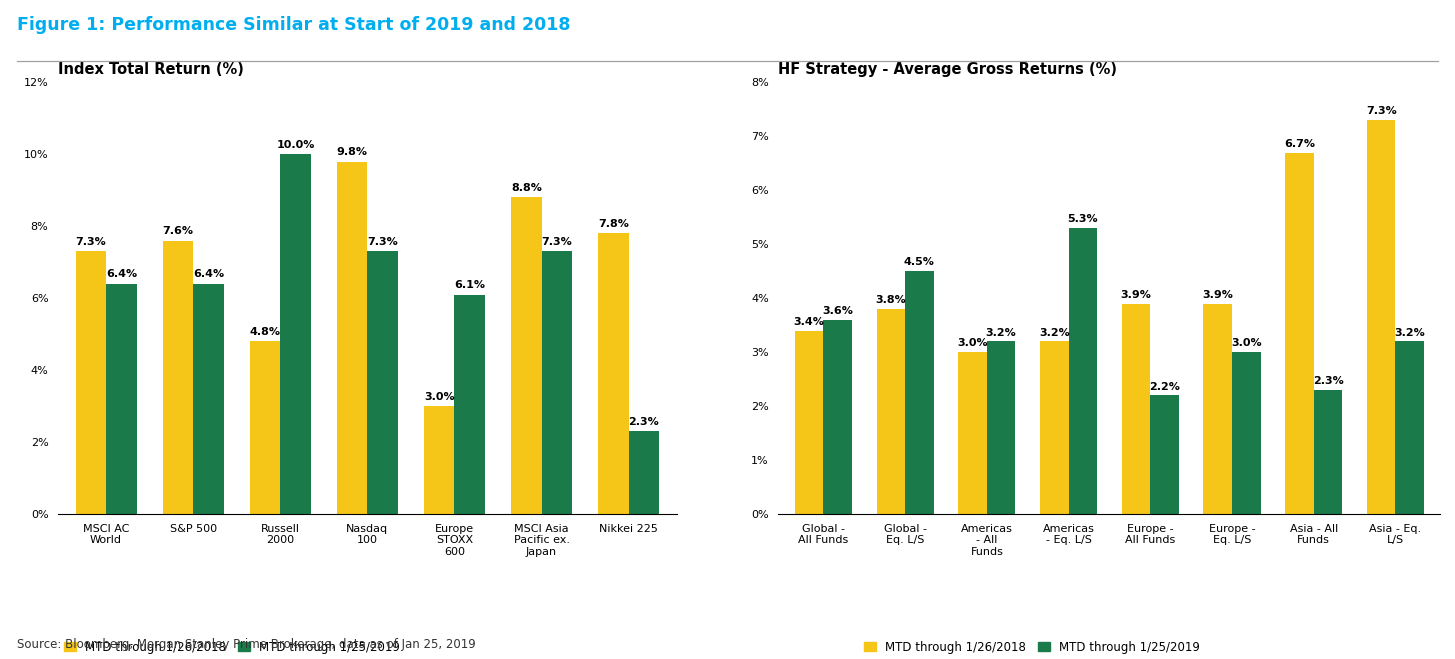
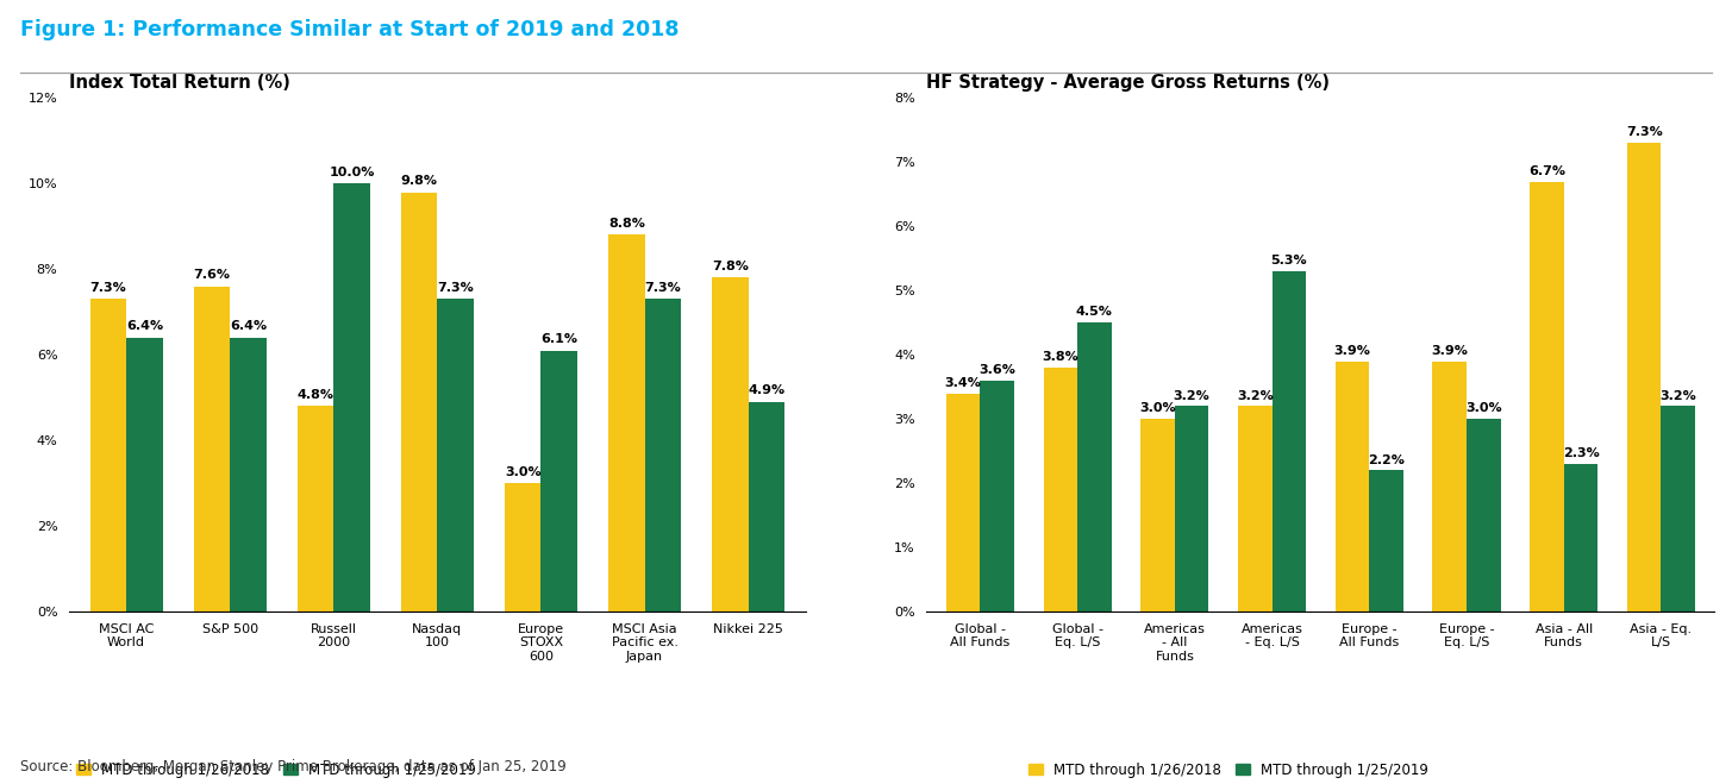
Index Total Return (%)/MTD through 1/25/2019/Nikkei 225: 2.3% -> 4.9%
